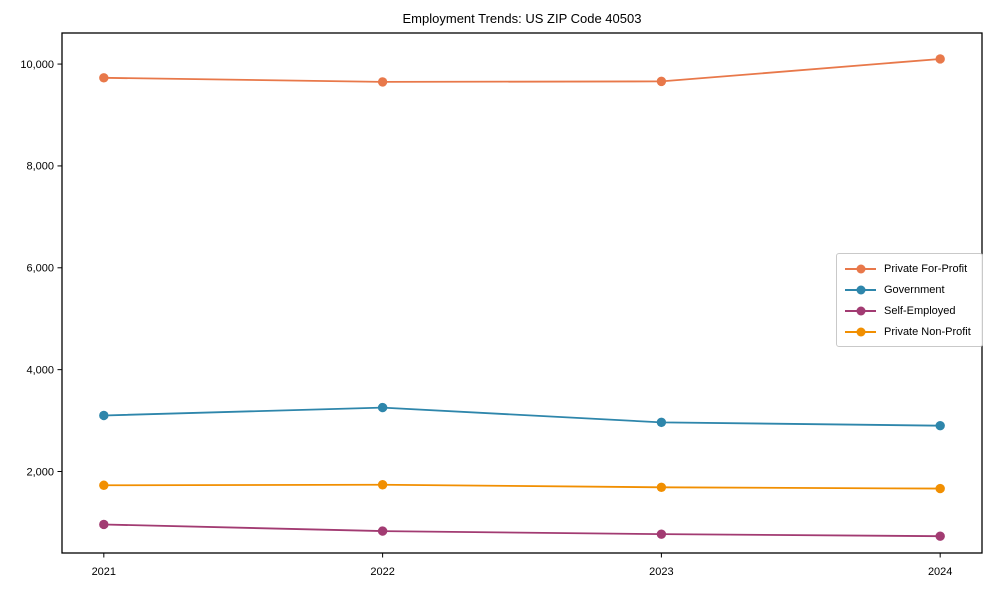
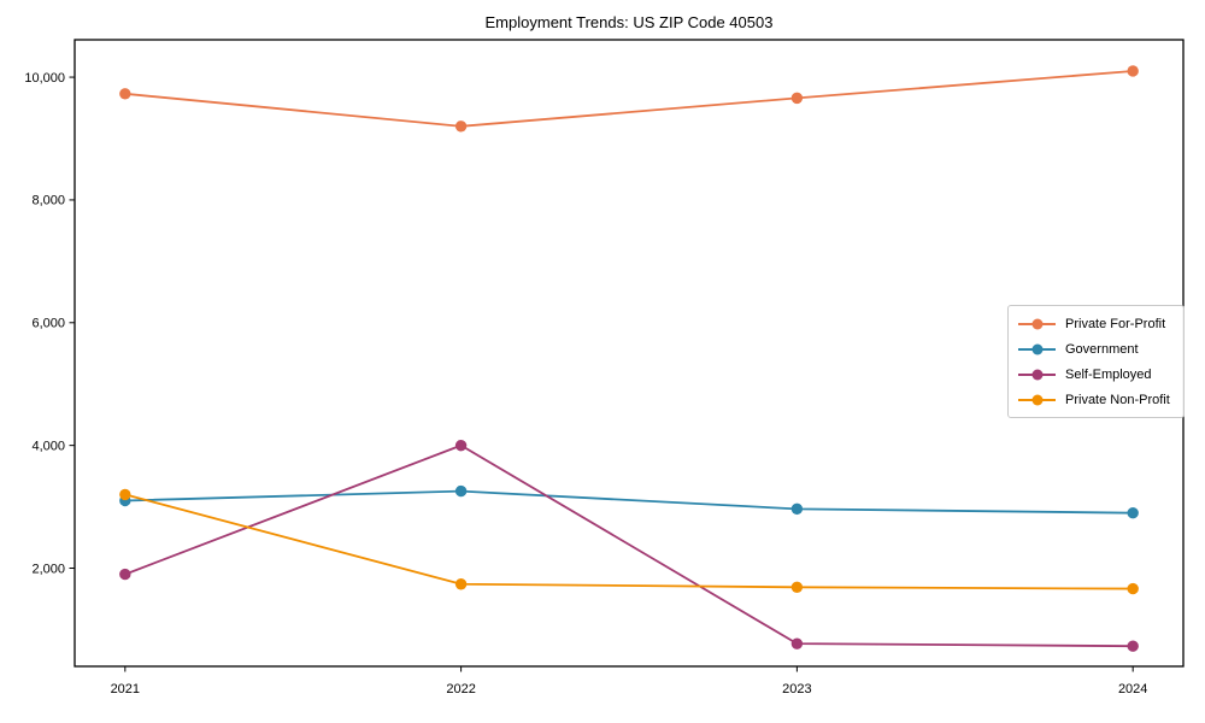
Self-Employed/2021: 1000 -> 1900
Private Non-Profit/2021: 1700 -> 3200
Private For-Profit/2022: 9600 -> 9200
Self-Employed/2022: 800 -> 4000
